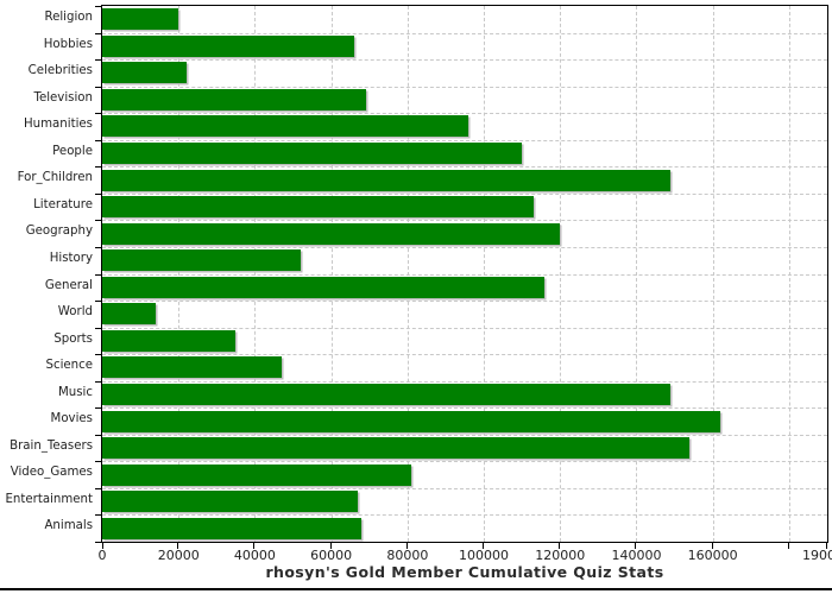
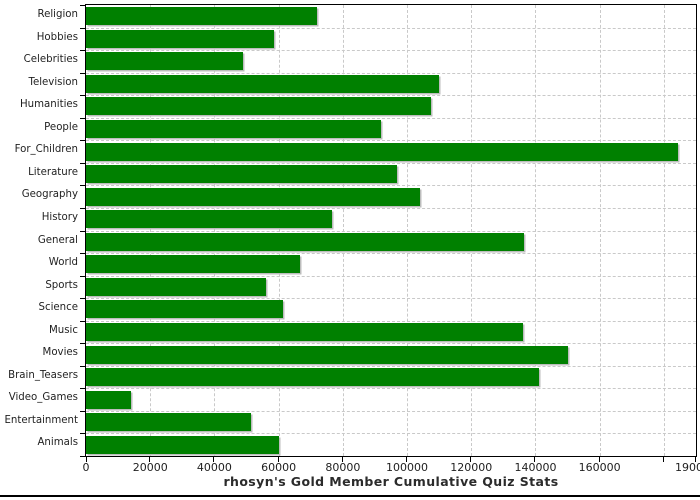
Religion: 20000 -> 72000
Hobbies: 66000 -> 58000
Celebrities: 22000 -> 49000
Television: 69000 -> 110000
Humanities: 96000 -> 108000
People: 110000 -> 92000
For_Children: 149000 -> 184000
Literature: 113000 -> 97000
Geography: 120000 -> 104000
History: 52000 -> 76000
General: 116000 -> 136000
World: 14000 -> 66000
Sports: 35000 -> 56000
Science: 47000 -> 62000
Music: 149000 -> 136000
Movies: 162000 -> 150000
Brain_Teasers: 154000 -> 141000
Video_Games: 81000 -> 14000
Entertainment: 67000 -> 52000
Animals: 68000 -> 60000
